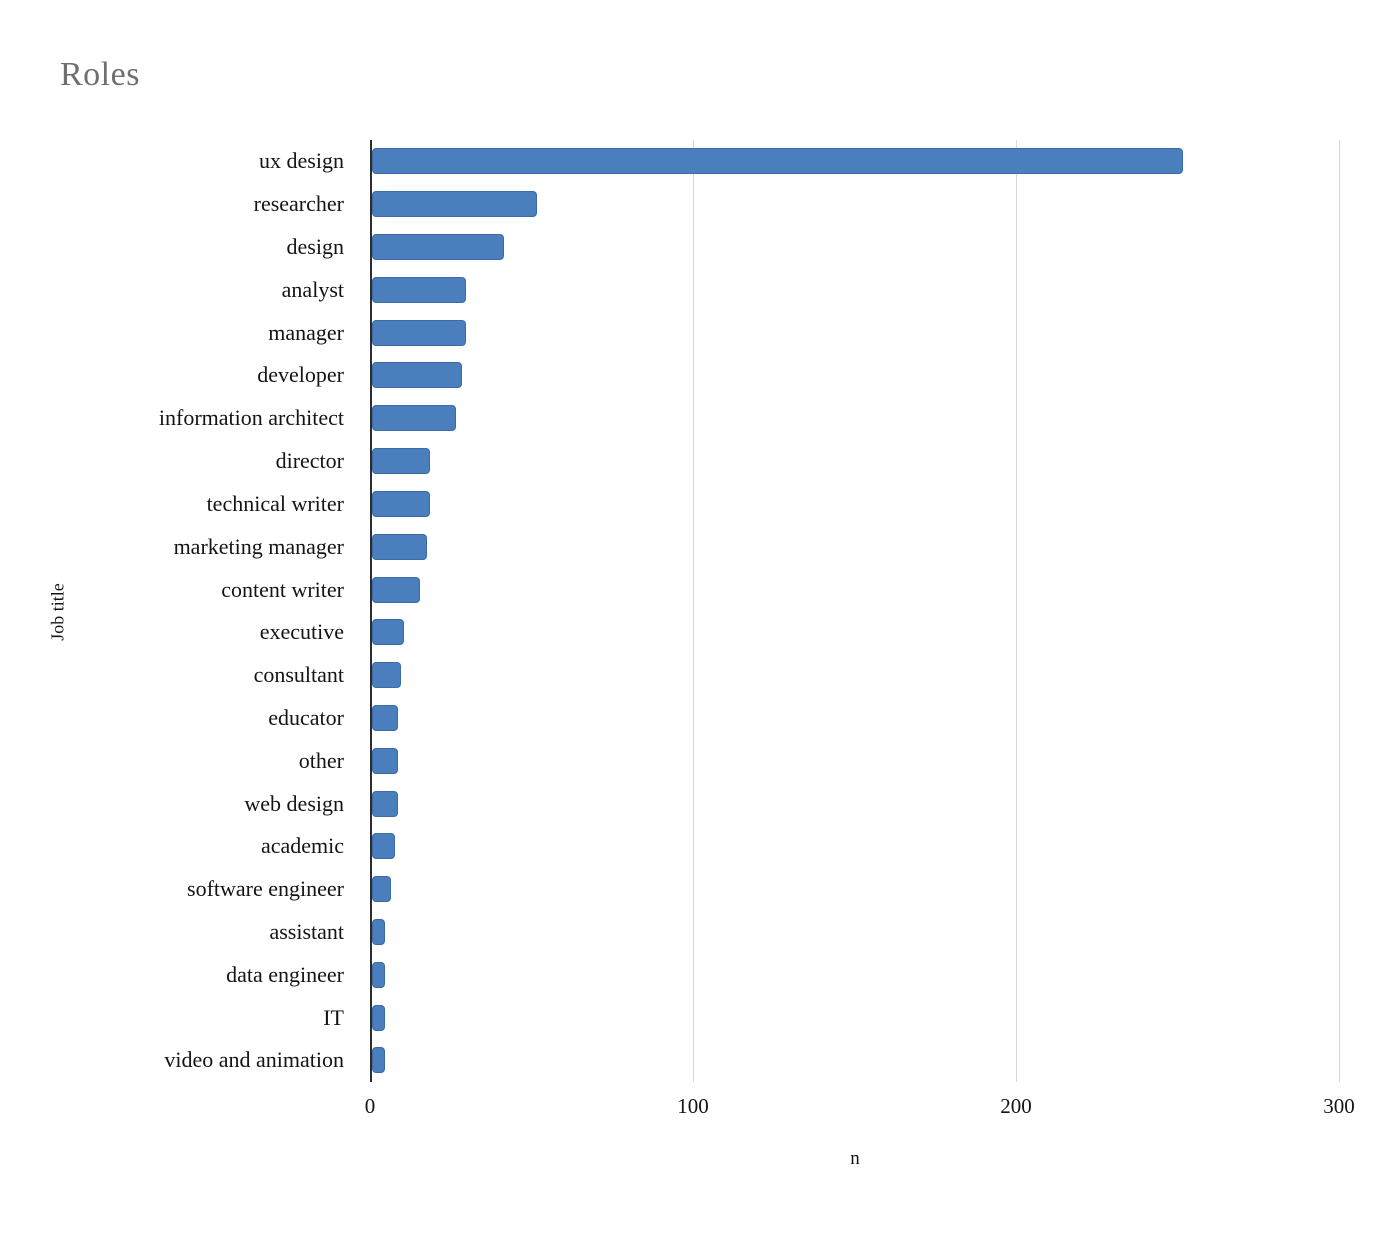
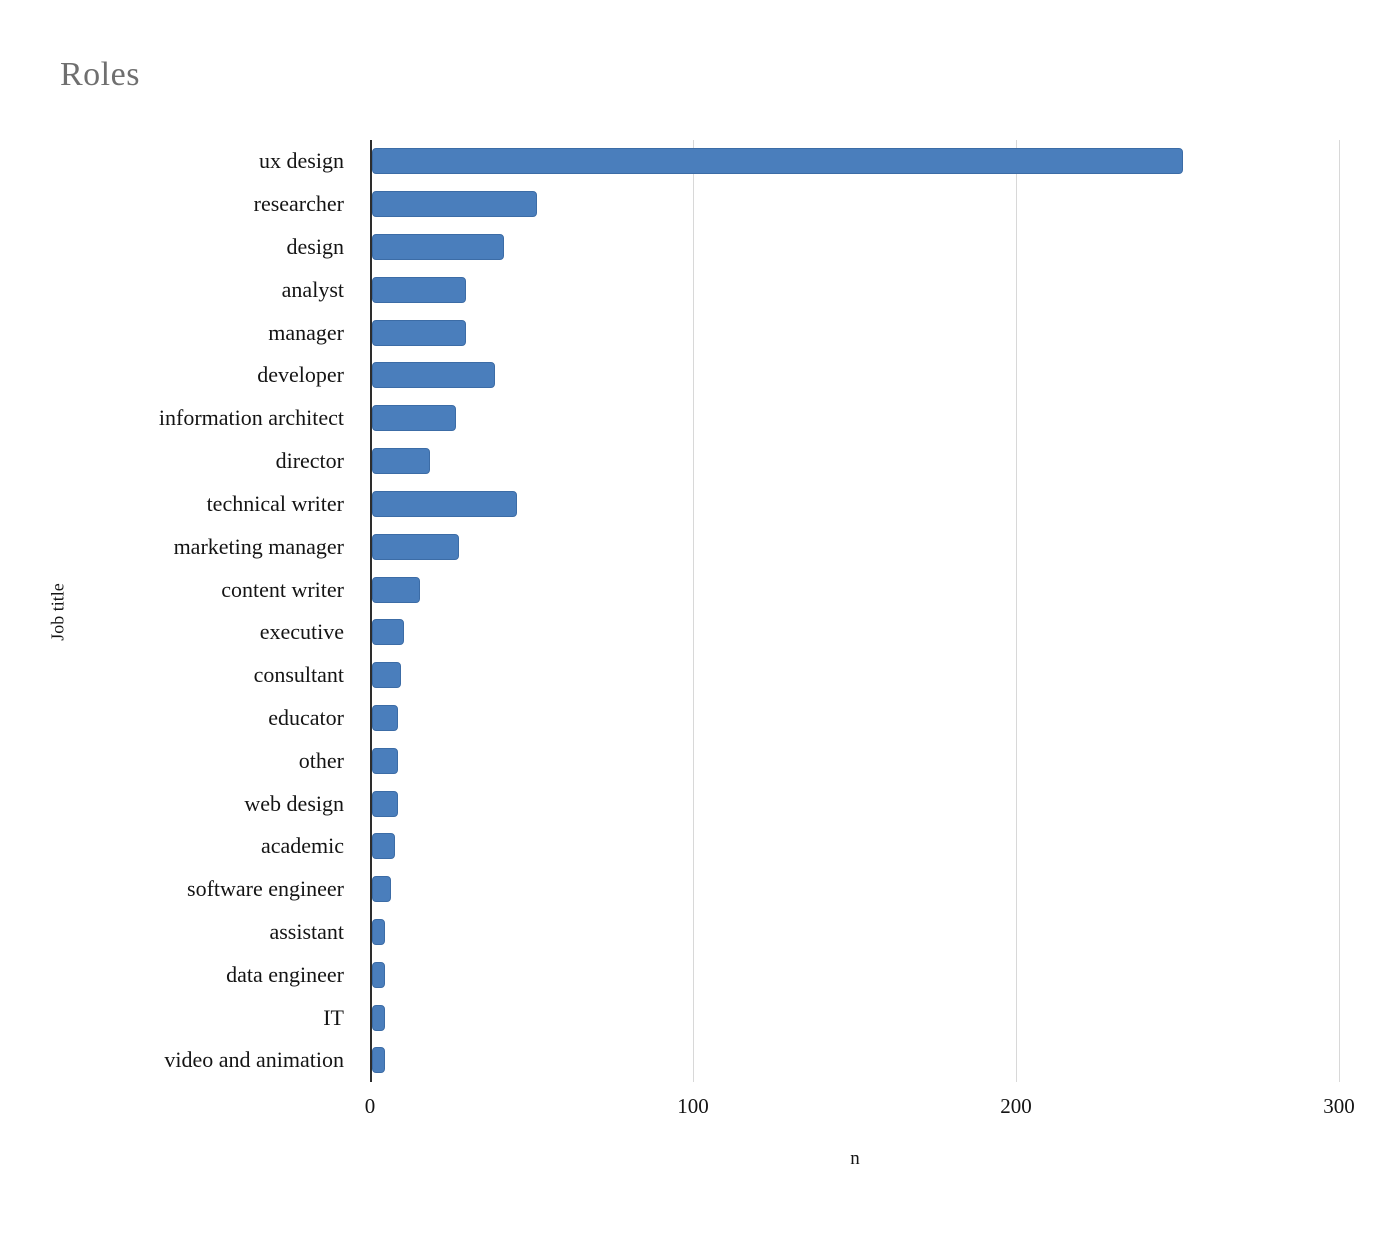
developer: 28 -> 38
technical writer: 18 -> 45
marketing manager: 17 -> 27
